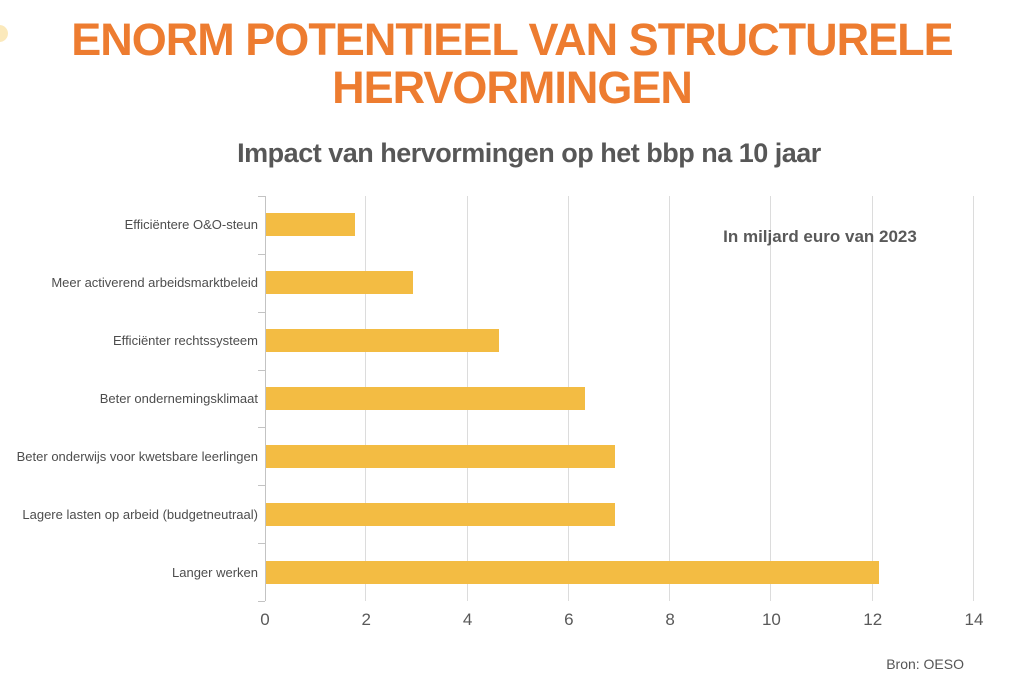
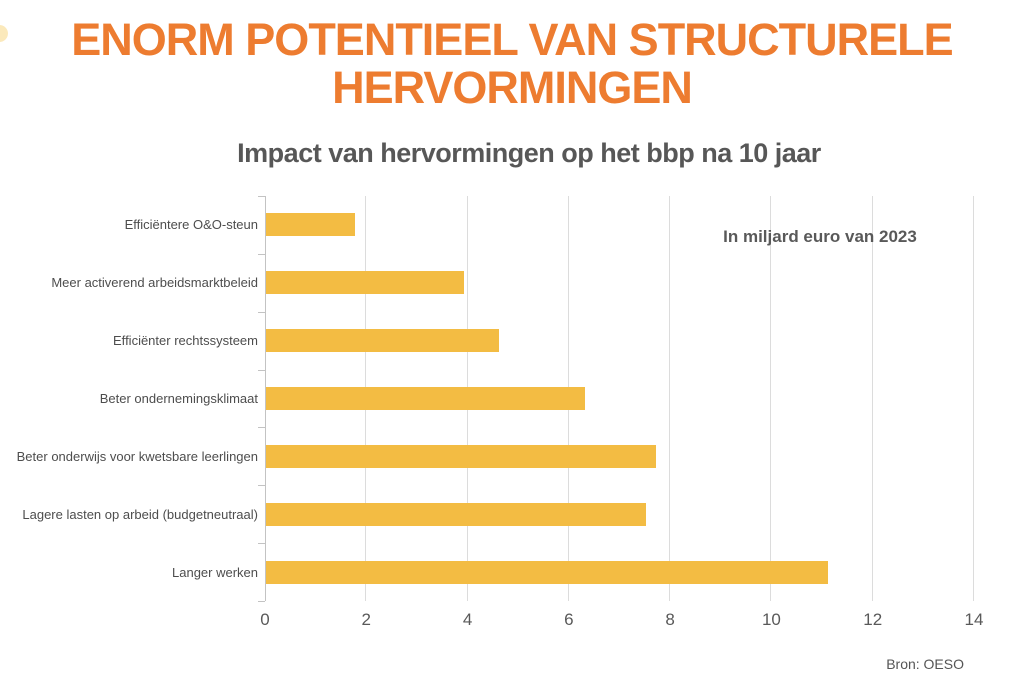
Meer activerend arbeidsmarktbeleid: 2.9 -> 3.9
Beter onderwijs voor kwetsbare leerlingen: 6.9 -> 7.7
Lagere lasten op arbeid (budgetneutraal): 6.9 -> 7.5
Langer werken: 12.1 -> 11.1
